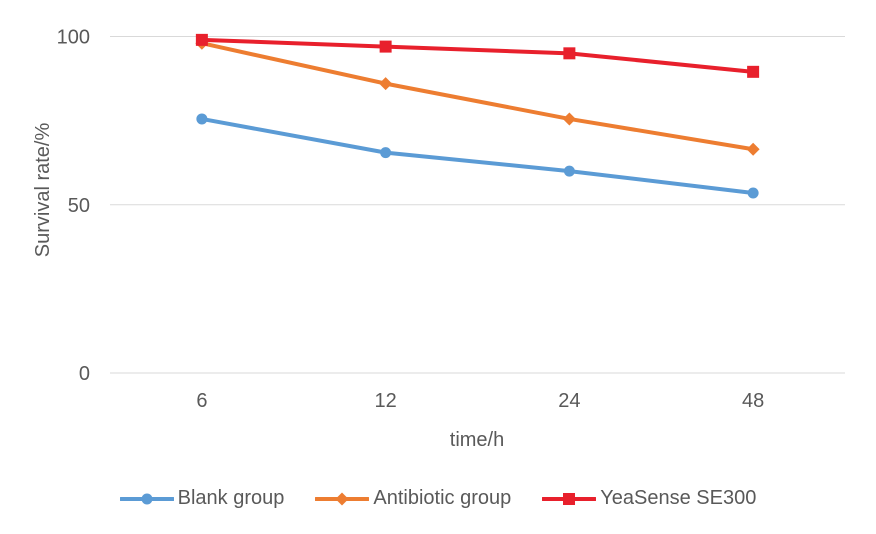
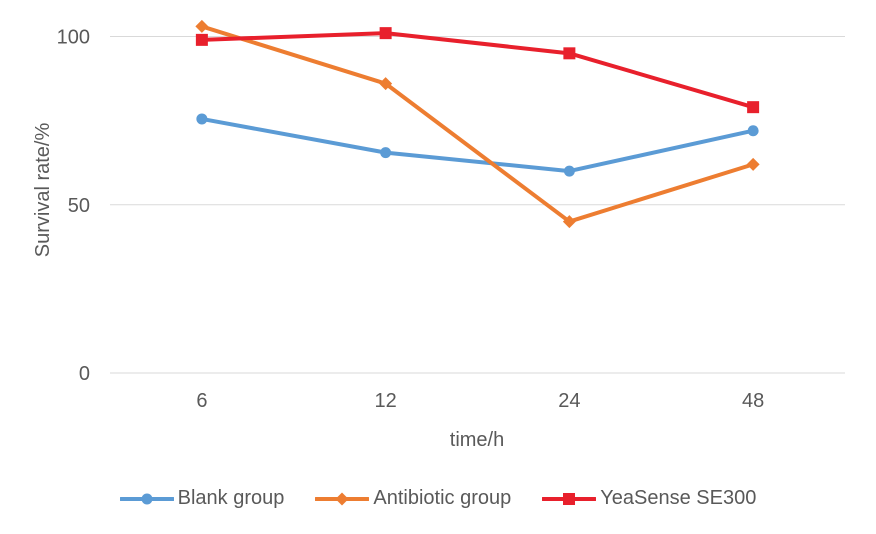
Antibiotic group/6: 98 -> 103
YeaSense SE300/12: 97 -> 101
Antibiotic group/24: 76 -> 45
Blank group/48: 54 -> 72
Antibiotic group/48: 66 -> 62
YeaSense SE300/48: 90 -> 79
